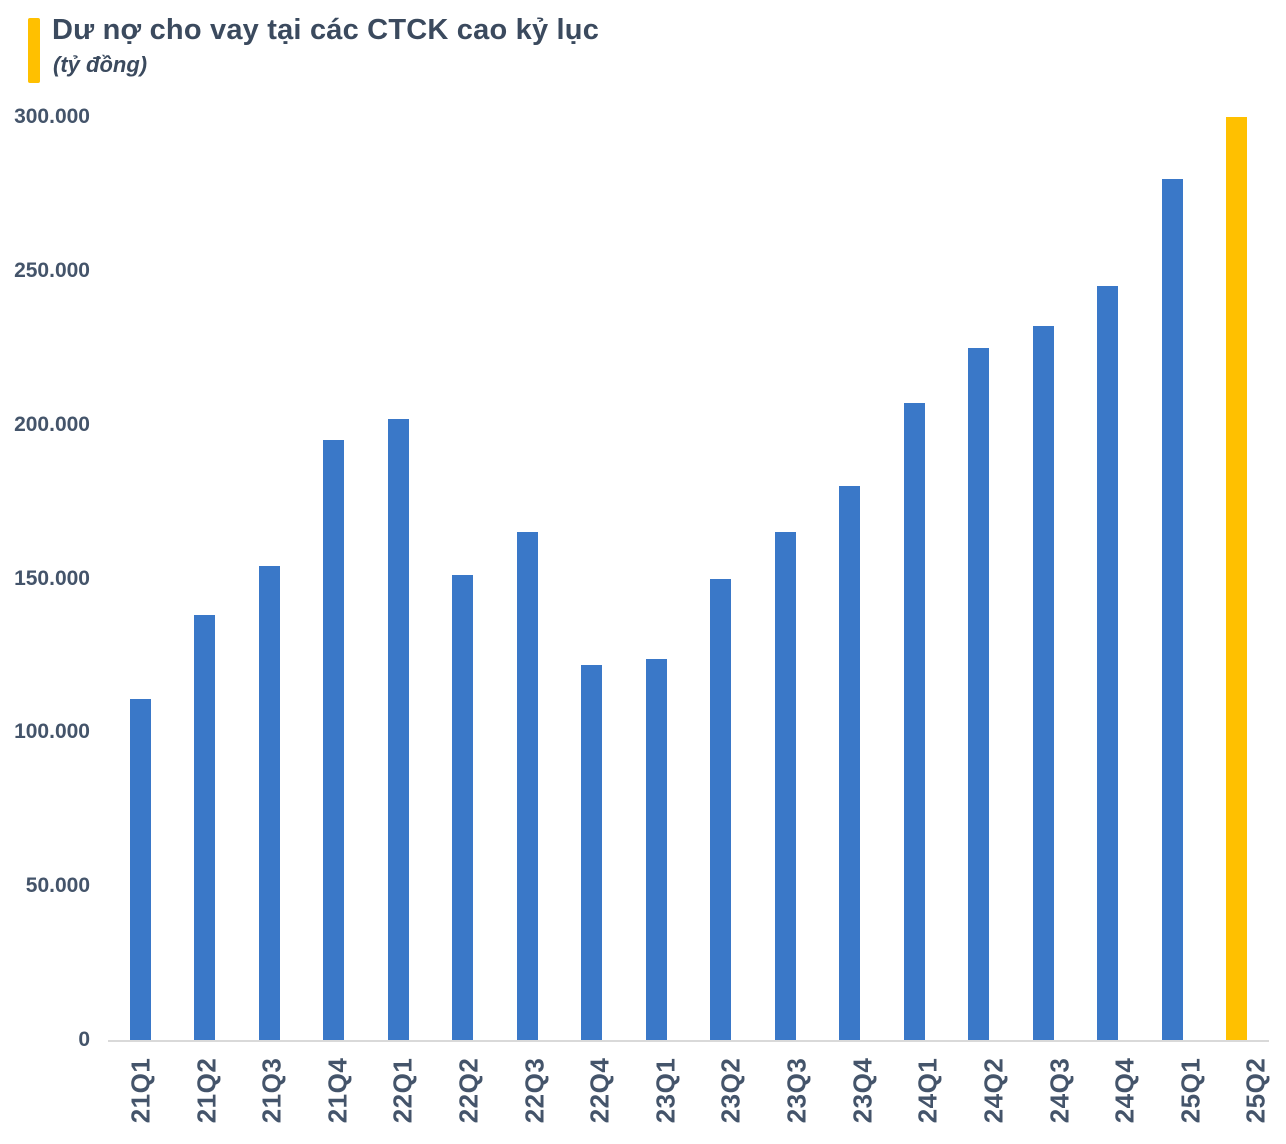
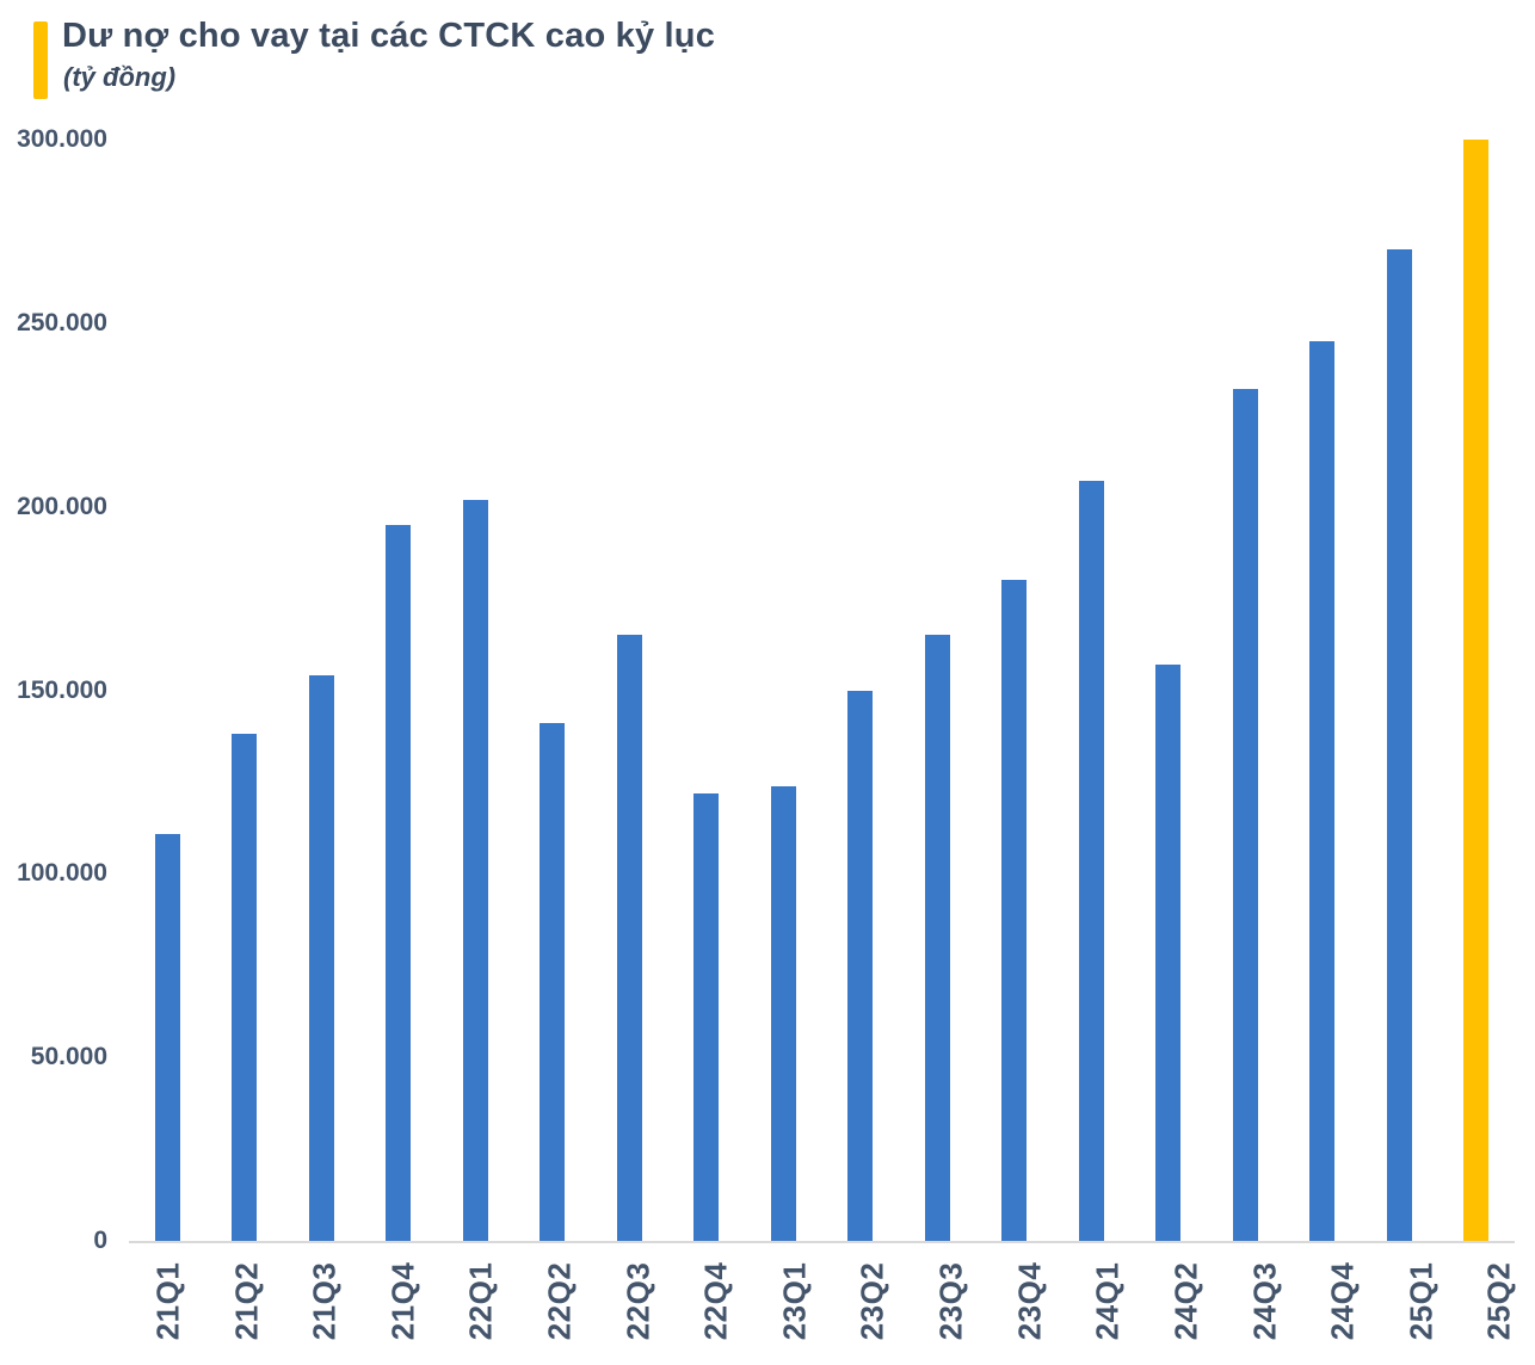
22Q2: 151000 -> 141000
24Q2: 225000 -> 157000
25Q1: 280000 -> 270000
